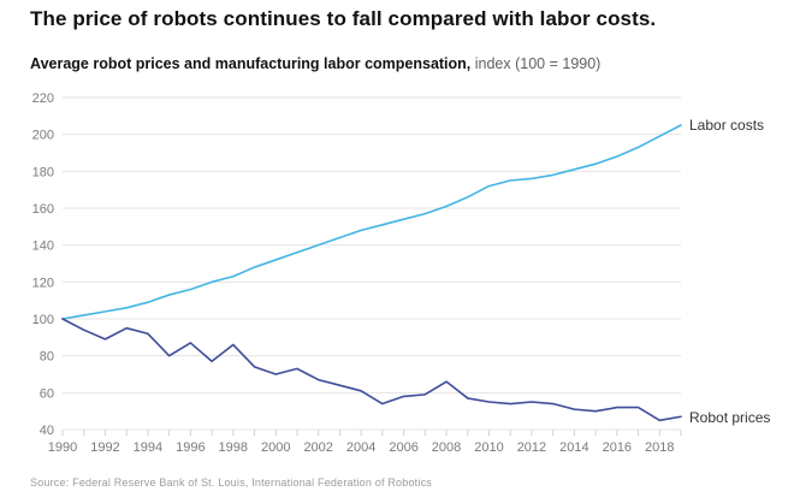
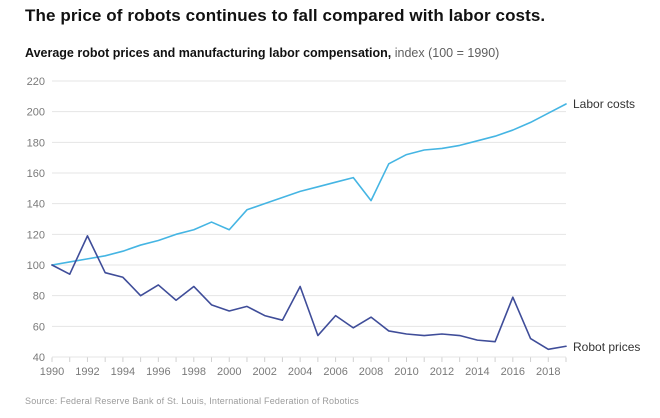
Robot prices/1992: 89 -> 119
Labor costs/2000: 132 -> 123
Robot prices/2004: 61 -> 86
Robot prices/2006: 58 -> 67
Labor costs/2008: 161 -> 142
Robot prices/2016: 52 -> 79
